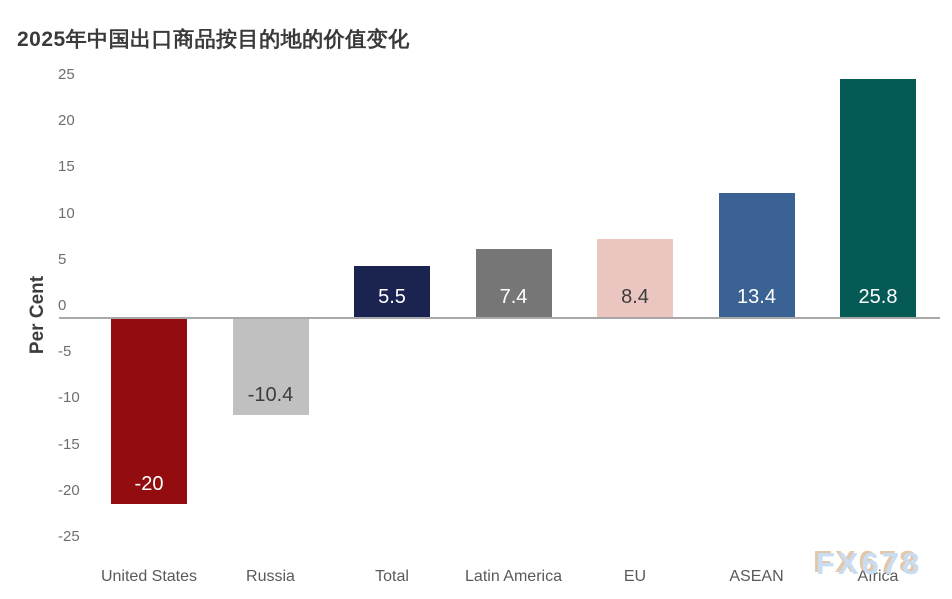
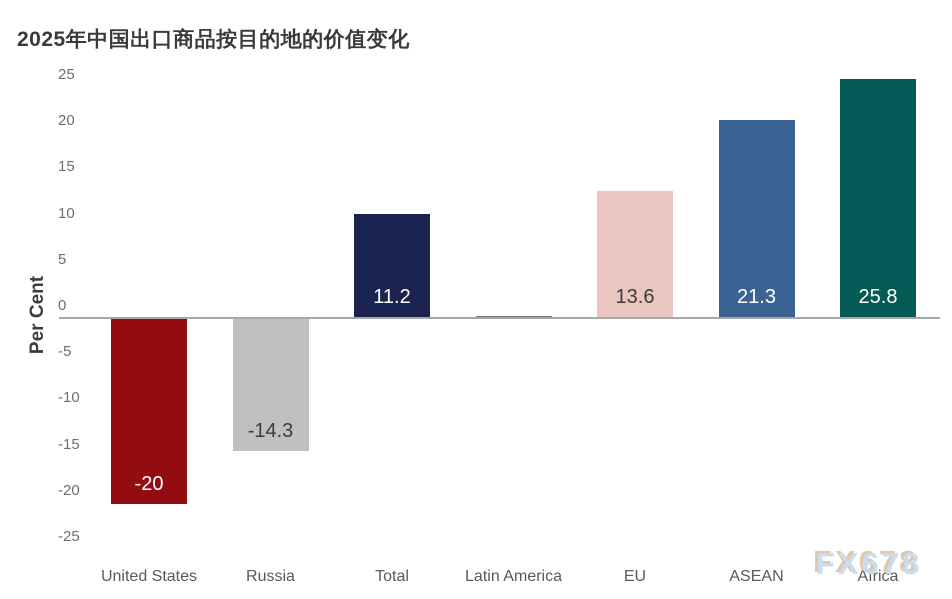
Russia: -10.4 -> -14.3
Total: 5.5 -> 11.2
Latin America: 7.4 -> 0.1
EU: 8.4 -> 13.6
ASEAN: 13.4 -> 21.3
